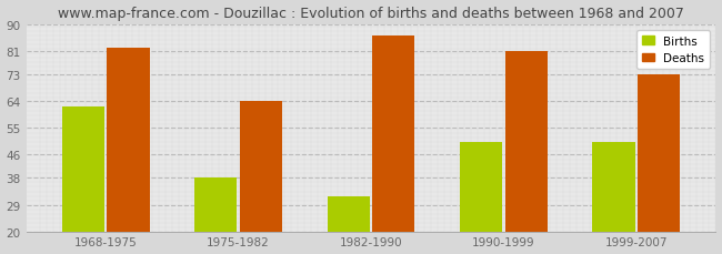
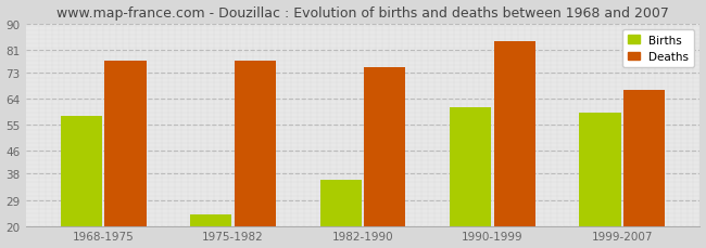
Births/1968-1975: 62 -> 58
Deaths/1968-1975: 82 -> 77
Births/1975-1982: 38 -> 24
Deaths/1975-1982: 64 -> 77
Births/1982-1990: 32 -> 36
Deaths/1982-1990: 86 -> 75
Births/1990-1999: 50 -> 61
Deaths/1990-1999: 81 -> 84
Births/1999-2007: 50 -> 59
Deaths/1999-2007: 73 -> 67
